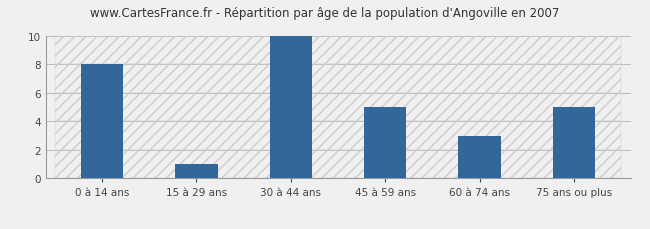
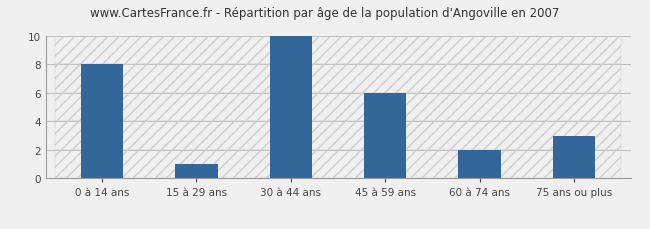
45 à 59 ans: 5 -> 6
60 à 74 ans: 3 -> 2
75 ans ou plus: 5 -> 3
